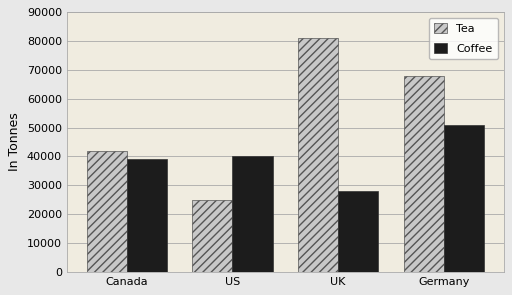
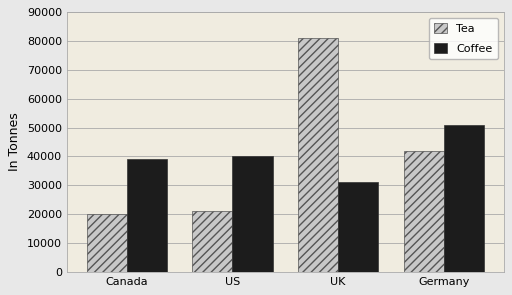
Tea/Canada: 42000 -> 20000
Tea/US: 25000 -> 21000
Coffee/UK: 28000 -> 31000
Tea/Germany: 68000 -> 42000
